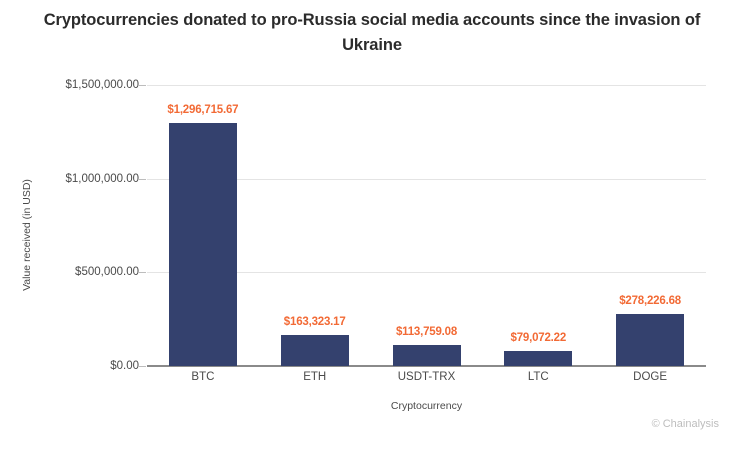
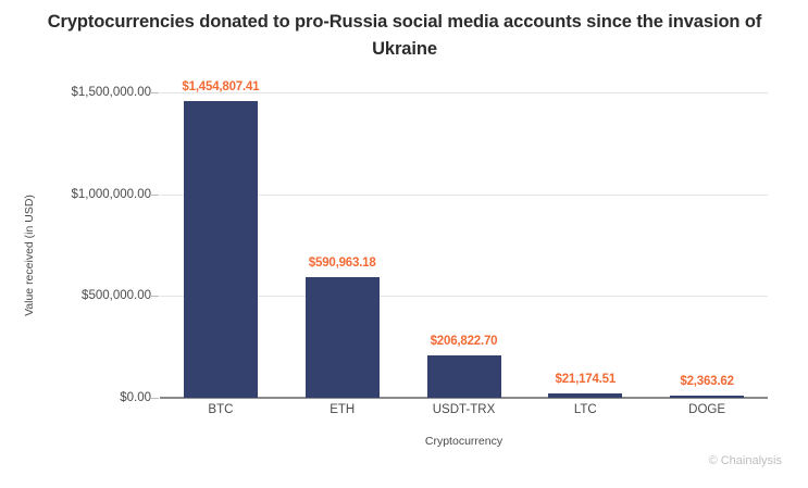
BTC: $1,296,715.67 -> $1,454,807.41
ETH: $163,323.17 -> $590,963.18
USDT-TRX: $113,759.08 -> $206,822.70
LTC: $79,072.22 -> $21,174.51
DOGE: $278,226.68 -> $2,363.62
